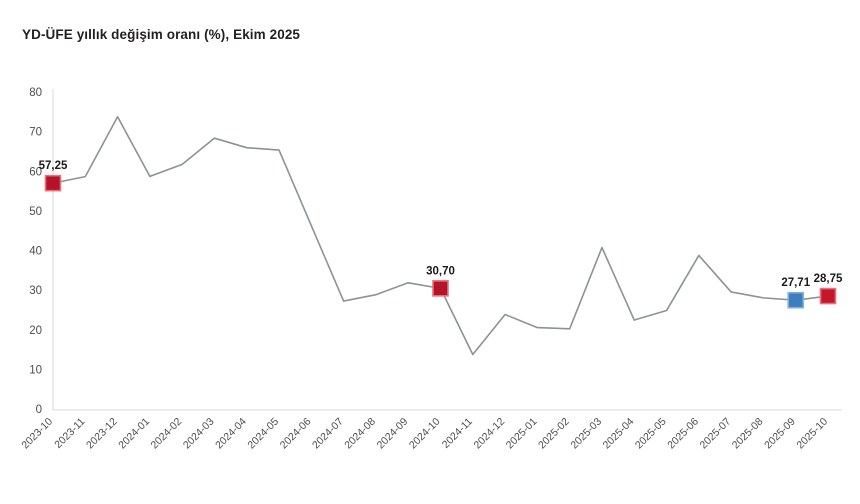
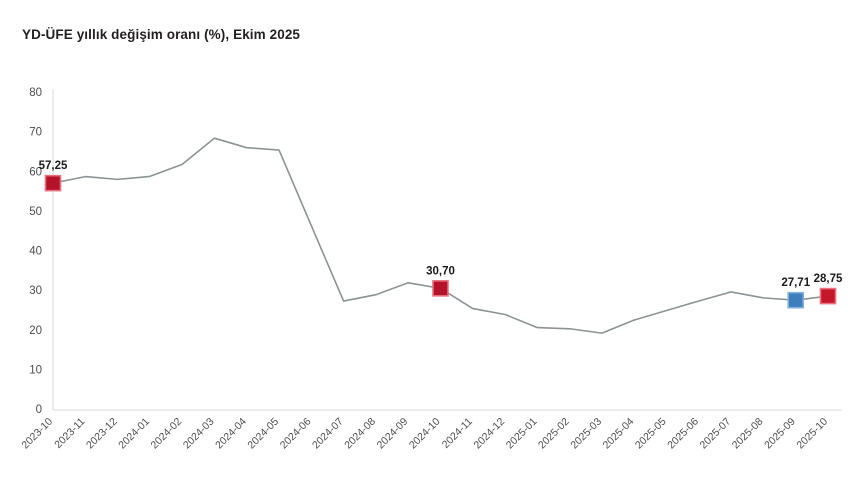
2023-12: 74 -> 58
2024-11: 14 -> 26
2025-03: 41 -> 19
2025-06: 39 -> 28
